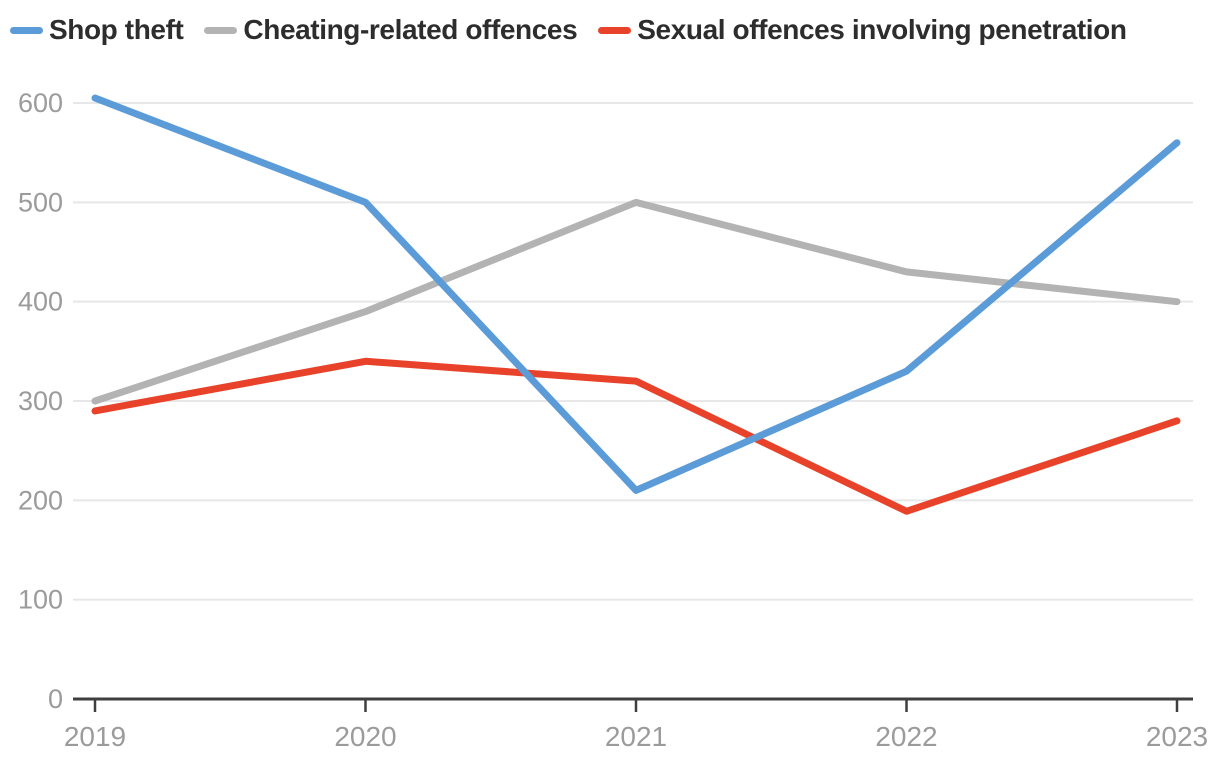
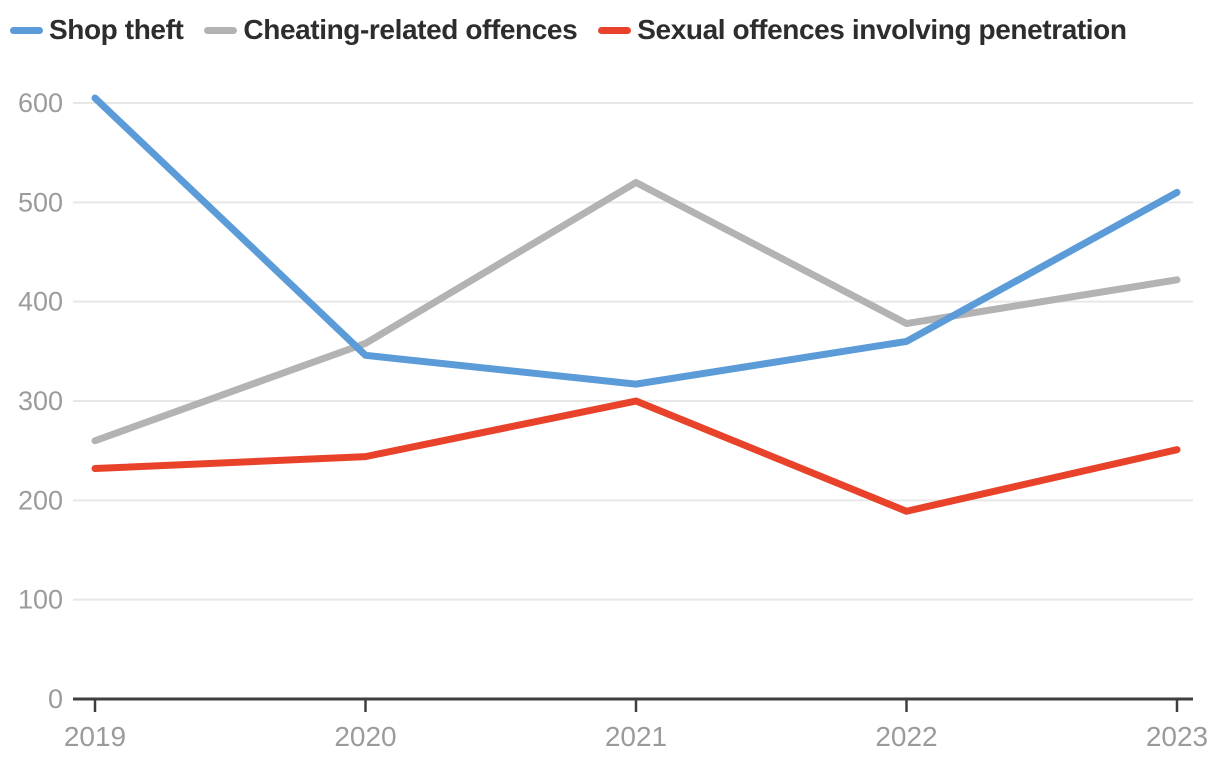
Cheating-related offences/2019: 300 -> 260
Sexual offences involving penetration/2019: 290 -> 230
Shop theft/2020: 500 -> 350
Cheating-related offences/2020: 390 -> 360
Sexual offences involving penetration/2020: 340 -> 240
Shop theft/2021: 210 -> 320
Cheating-related offences/2021: 500 -> 520
Sexual offences involving penetration/2021: 320 -> 300
Shop theft/2022: 330 -> 360
Cheating-related offences/2022: 430 -> 380
Shop theft/2023: 560 -> 510
Cheating-related offences/2023: 400 -> 420
Sexual offences involving penetration/2023: 280 -> 250
